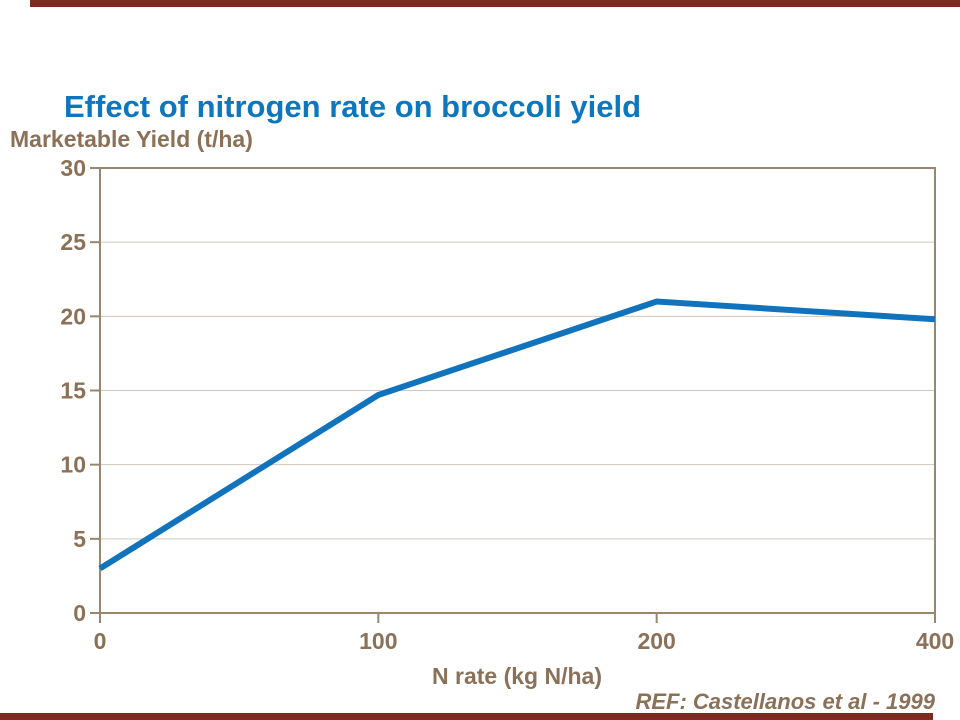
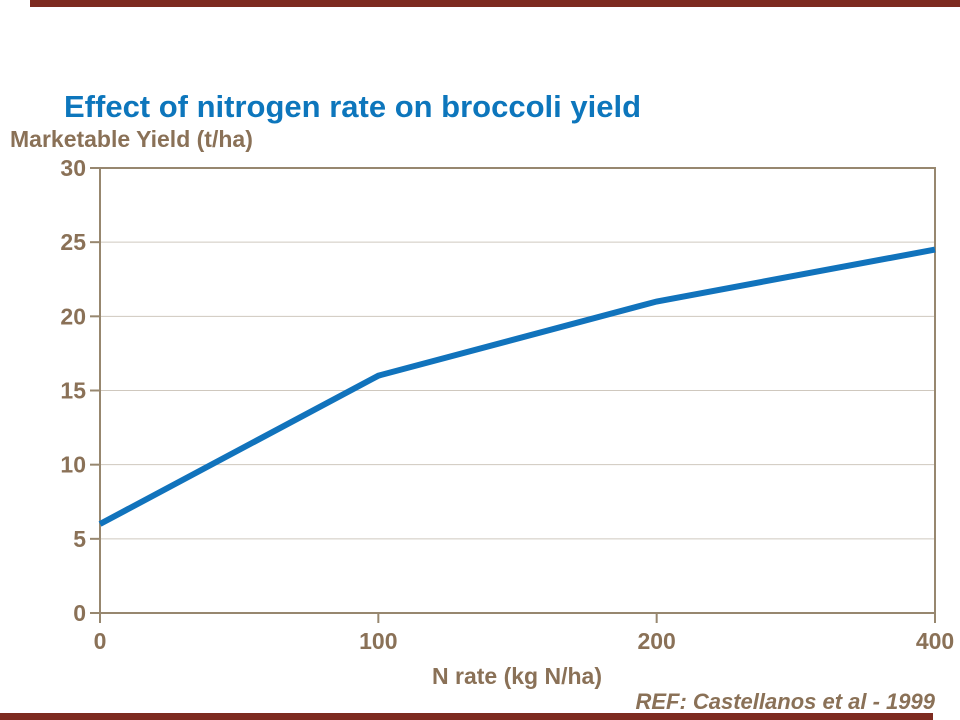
0: 3.0 -> 6.0
100: 14.7 -> 16.0
400: 19.8 -> 24.5
